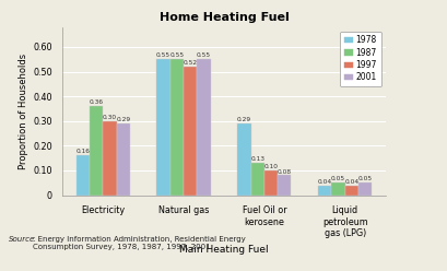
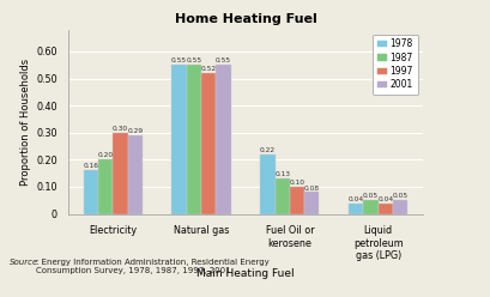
1987/Electricity: 0.36 -> 0.20
1978/Fuel Oil or kerosene: 0.29 -> 0.22
